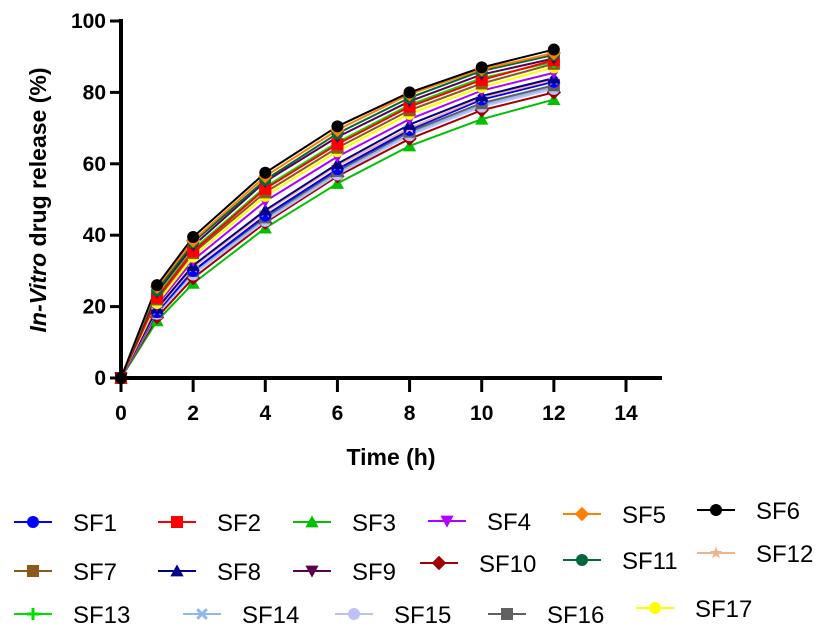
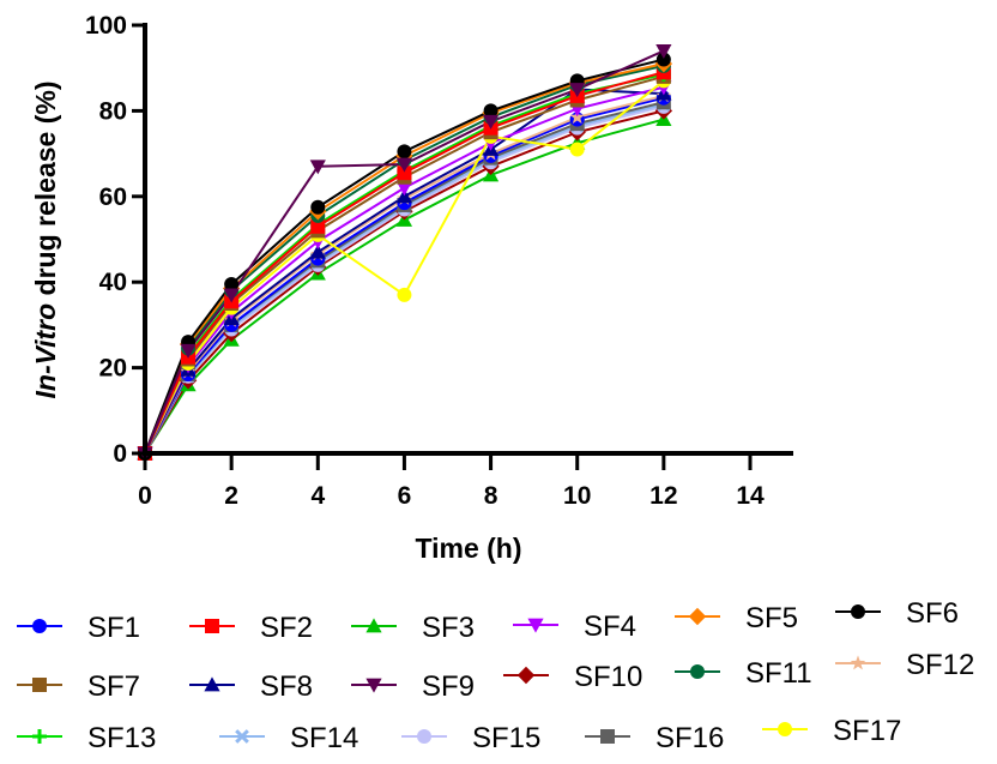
SF9/4: 55 -> 67
SF17/6: 64 -> 37
SF8/10: 79 -> 85
SF17/10: 82 -> 71
SF9/12: 90 -> 94
